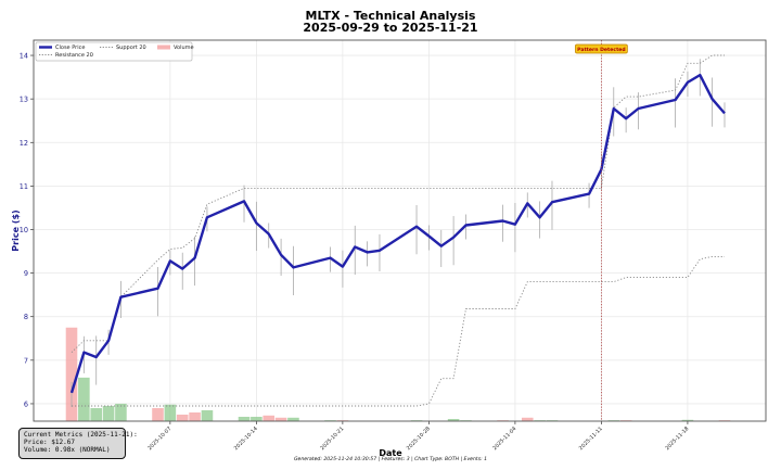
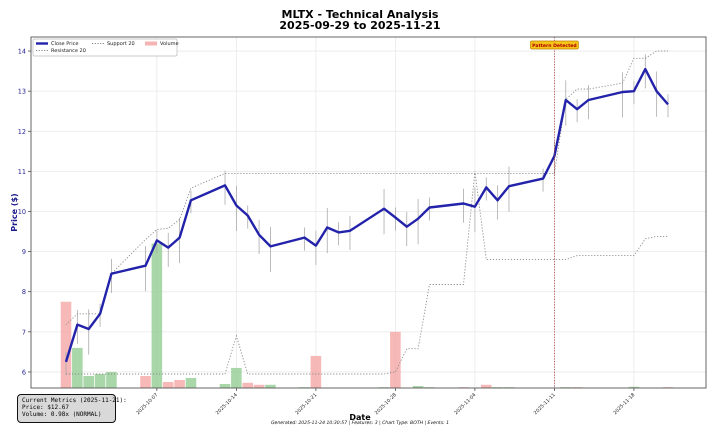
Volume/2025-10-07: 6.0 -> 9.2
Support 20/2025-10-14: 6.0 -> 6.9
Volume/2025-10-14: 5.7 -> 6.1
Volume/2025-10-21: 5.6 -> 6.4
Volume/2025-10-28: 5.6 -> 7.0
Support 20/2025-11-04: 8.2 -> 11.0
Close Price/2025-11-18: 13.4 -> 13.0
